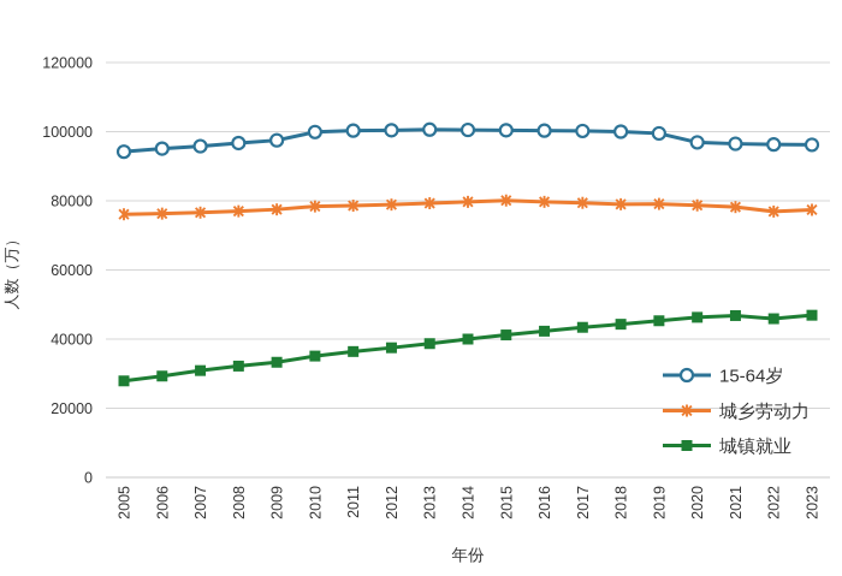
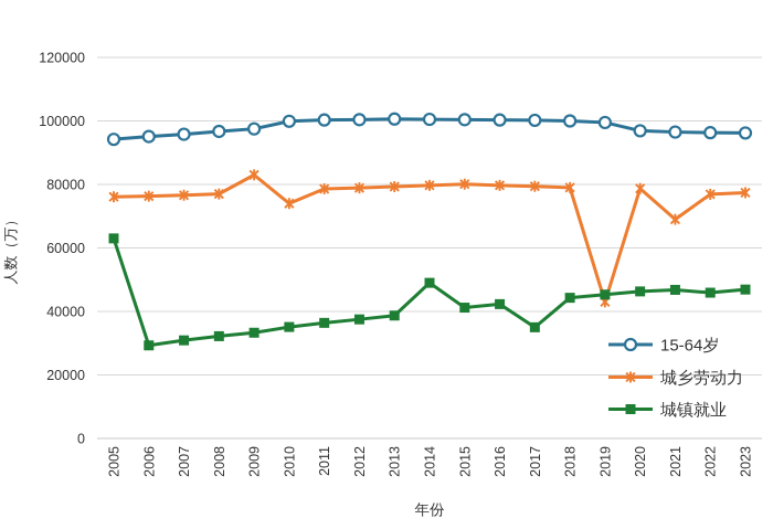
城镇就业/2005: 28000 -> 63000
城乡劳动力/2009: 78000 -> 83000
城乡劳动力/2010: 78000 -> 74000
城镇就业/2014: 40000 -> 49000
城镇就业/2017: 43000 -> 35000
城乡劳动力/2019: 79000 -> 43000
城乡劳动力/2021: 78000 -> 69000
